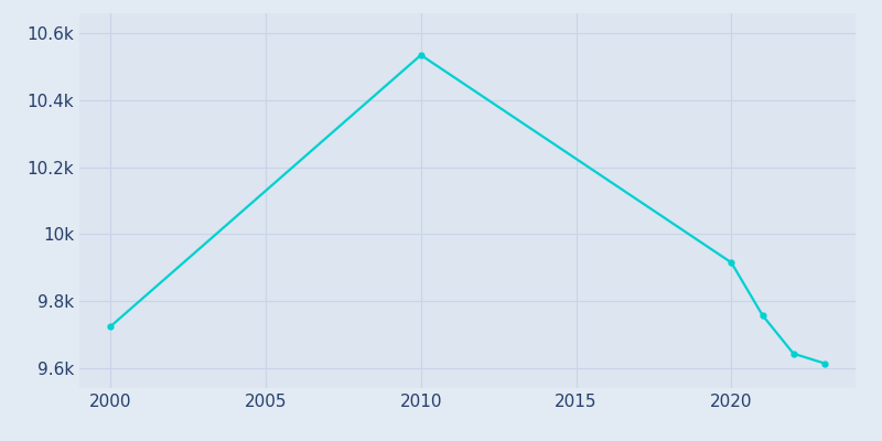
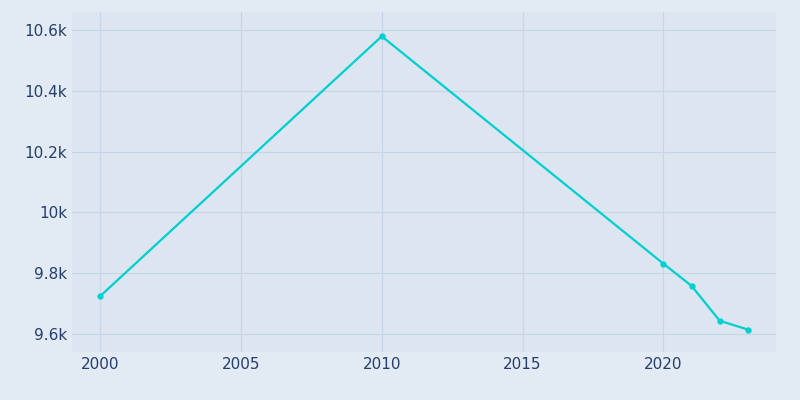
2010: 10.535k -> 10.580k
2020: 9.915k -> 9.831k
